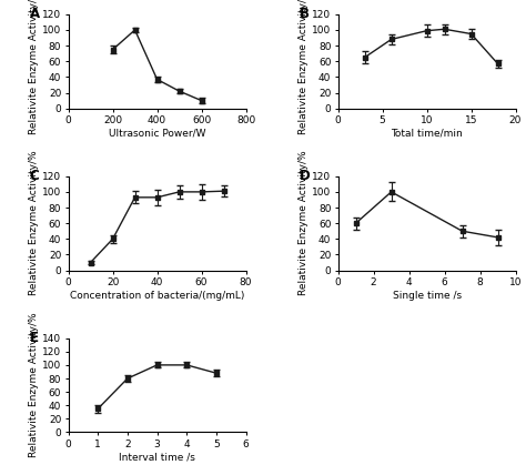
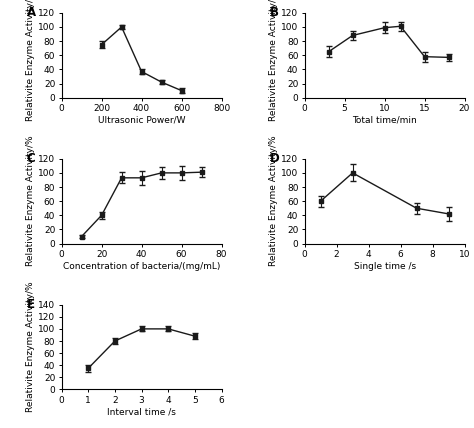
15: 95 -> 58
